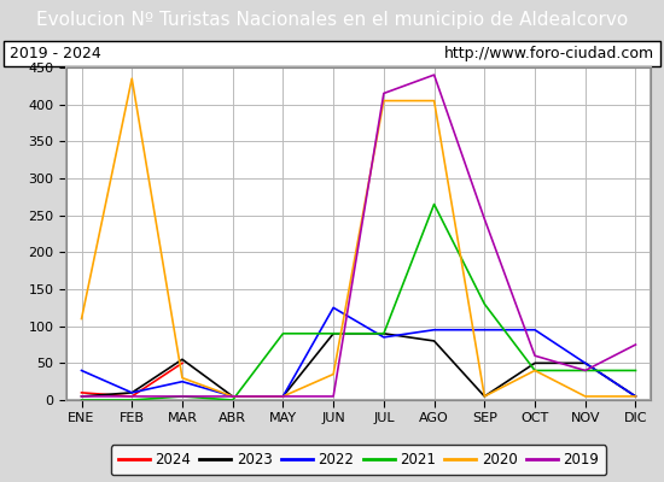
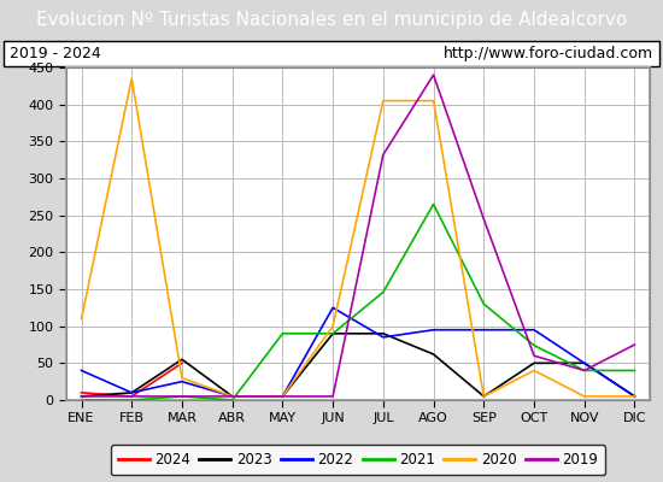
2020/JUN: 35 -> 100
2021/JUL: 90 -> 146
2019/JUL: 415 -> 332
2023/AGO: 80 -> 62
2021/OCT: 40 -> 74
